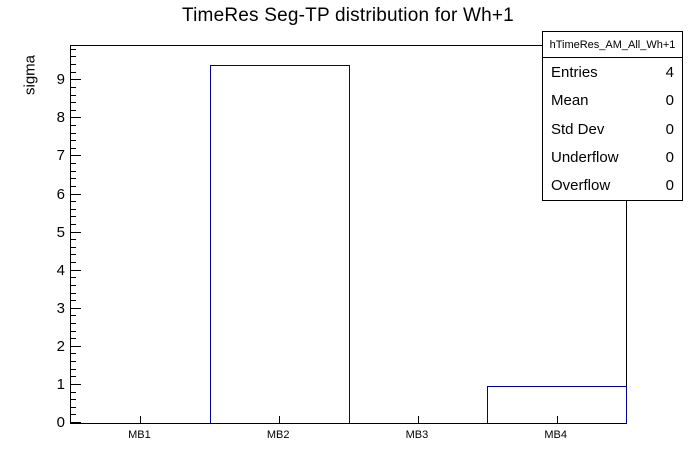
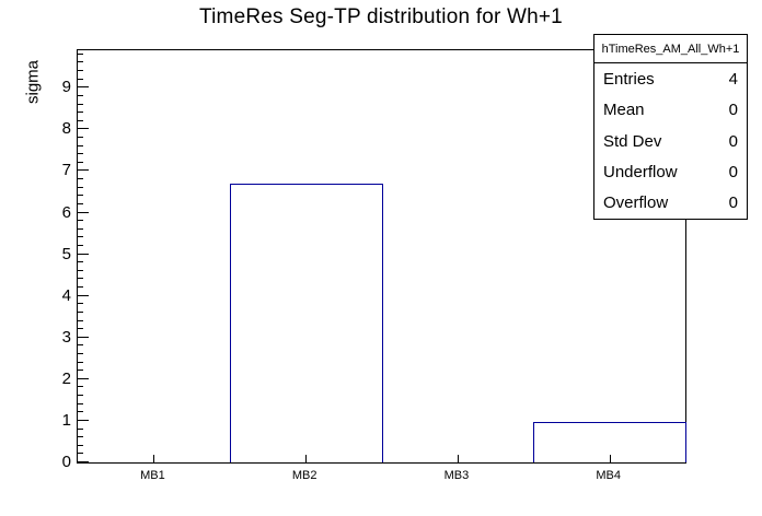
MB2: 9.4 -> 6.7
